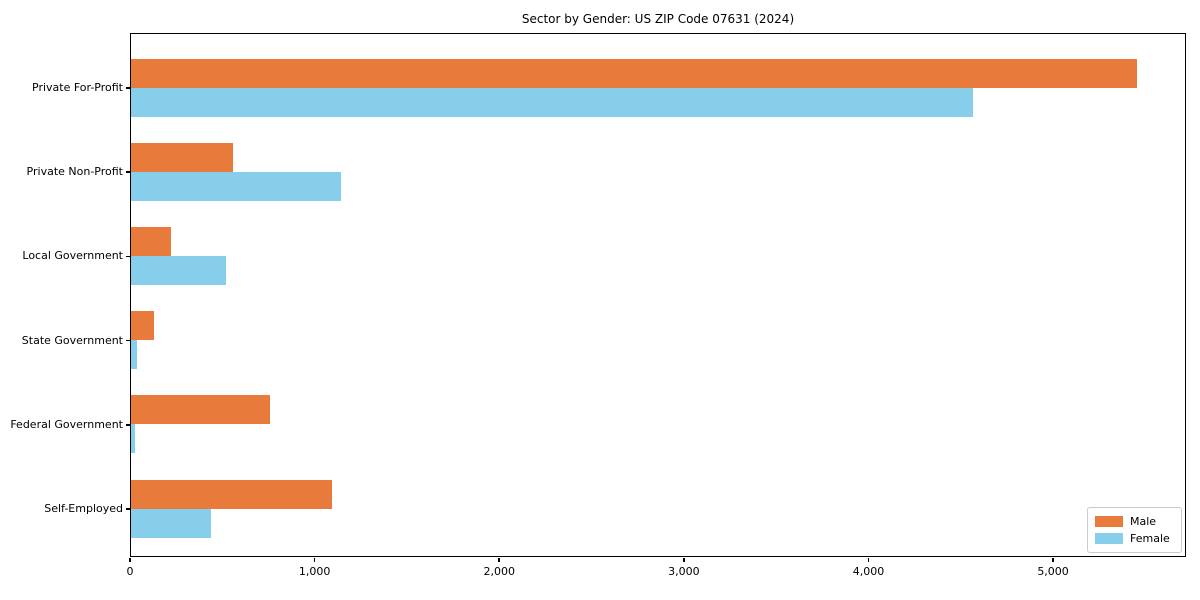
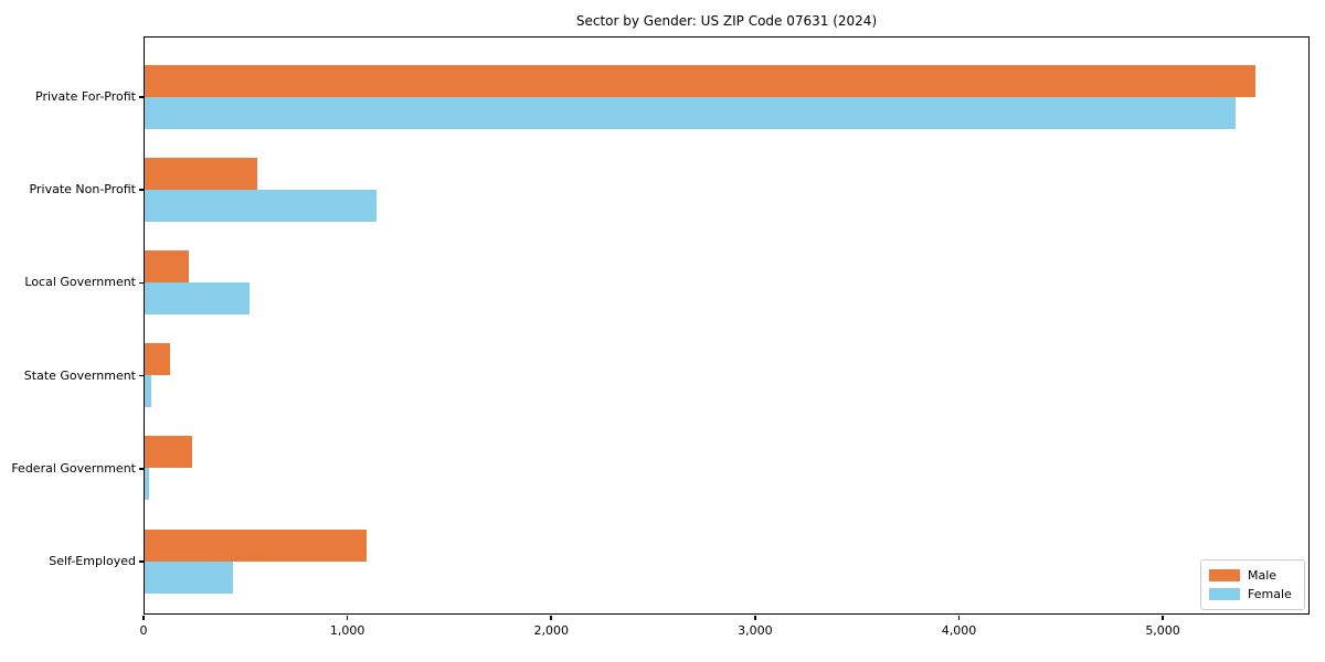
Female/Private For-Profit: 4560 -> 5350
Male/Federal Government: 750 -> 230
